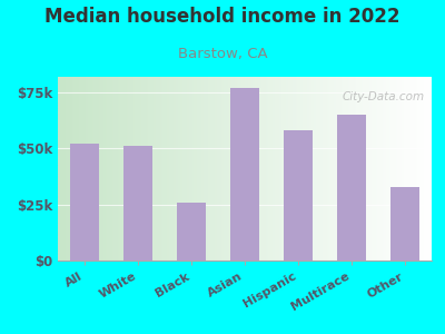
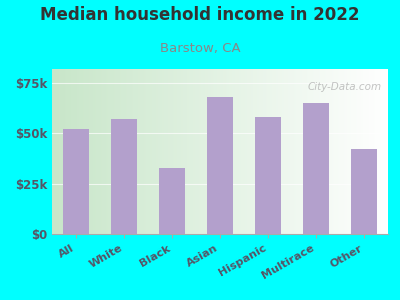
White: $51k -> $57k
Black: $26k -> $33k
Asian: $77k -> $68k
Other: $33k -> $42k
